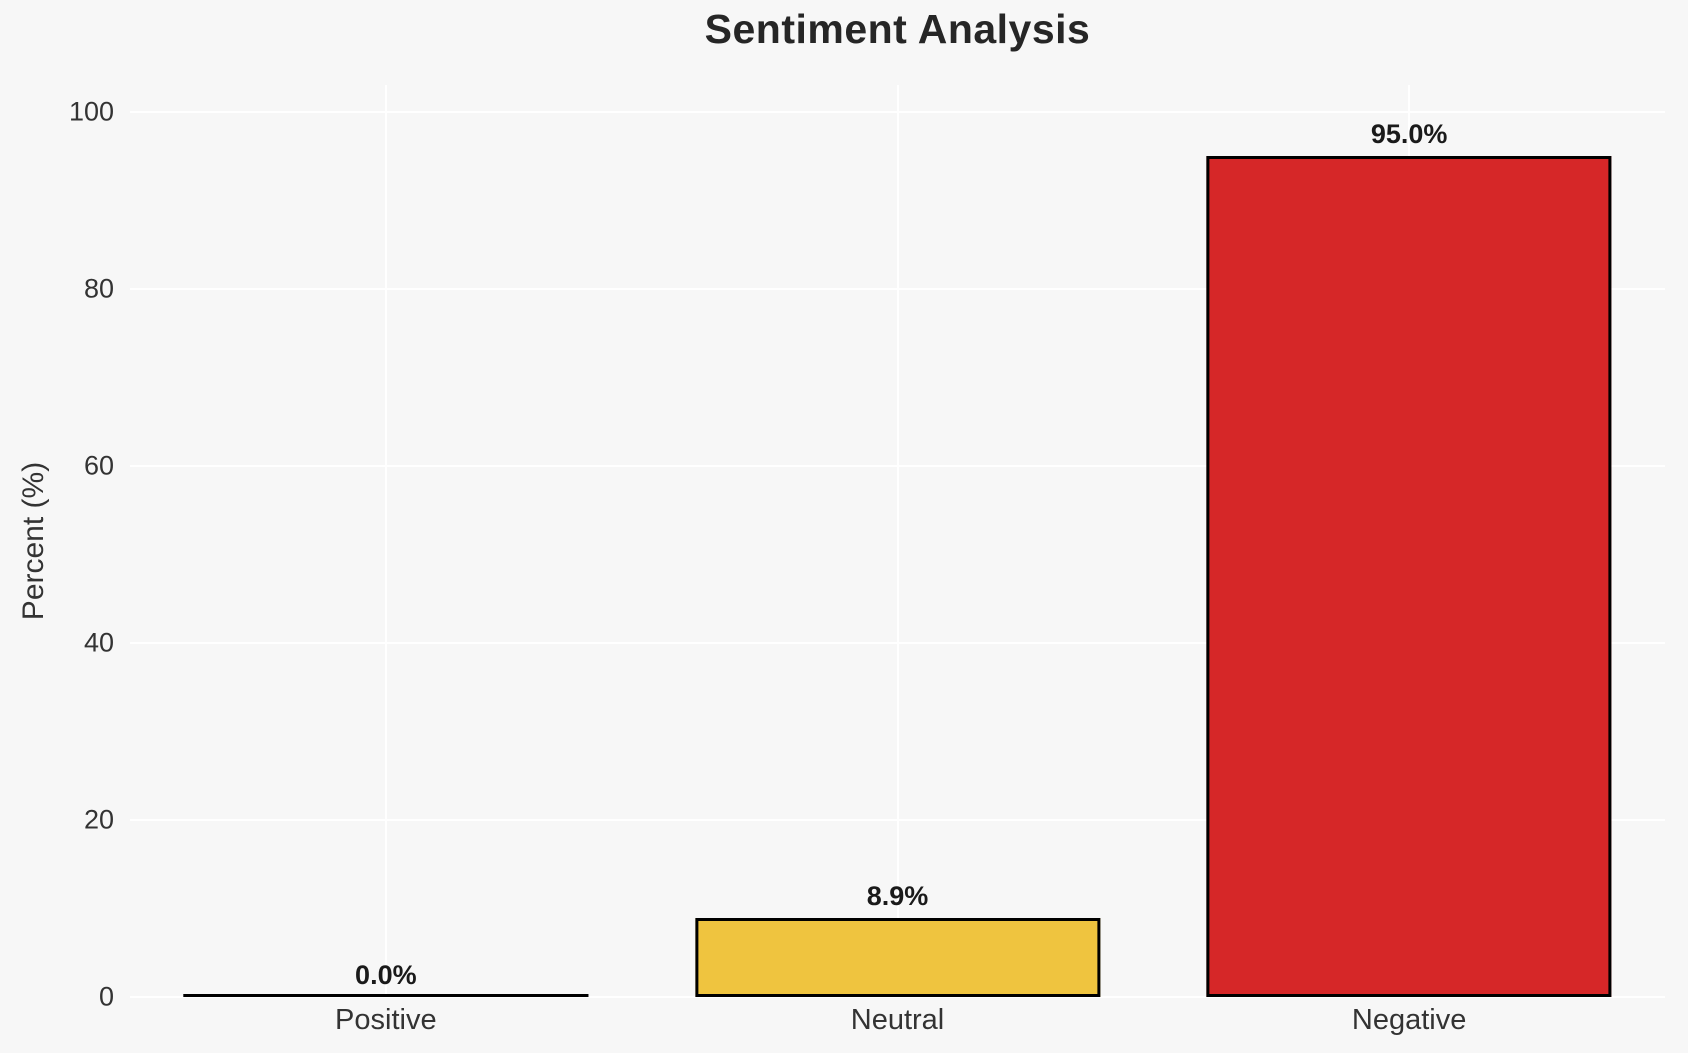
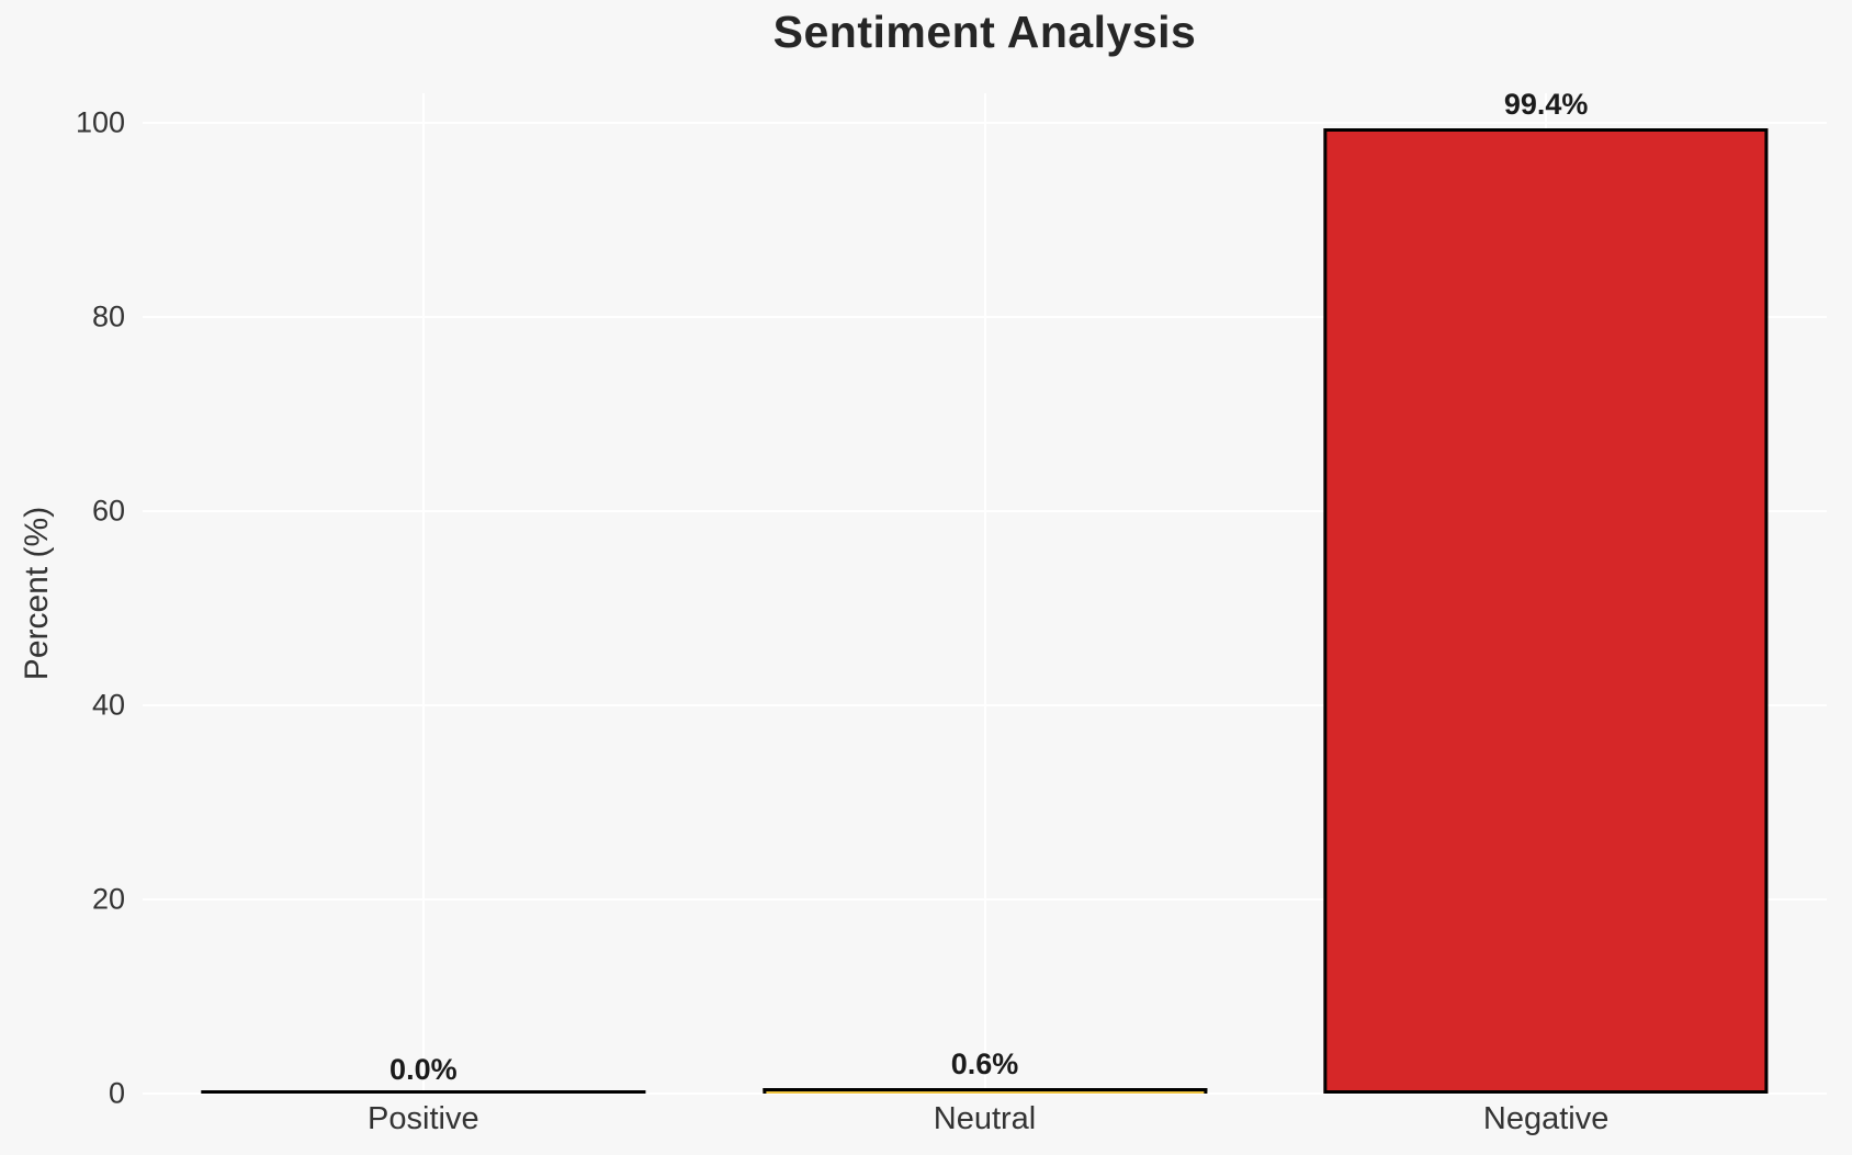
Neutral: 8.9% -> 0.6%
Negative: 95.0% -> 99.4%
